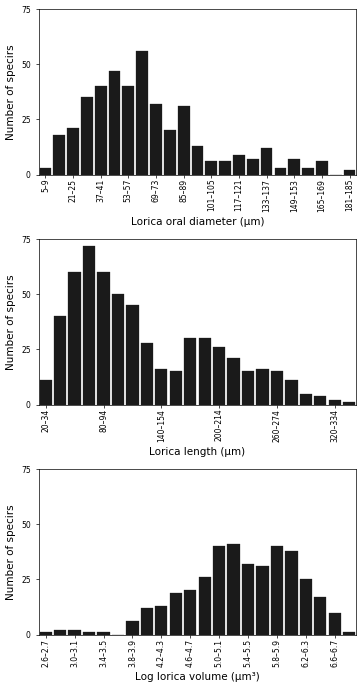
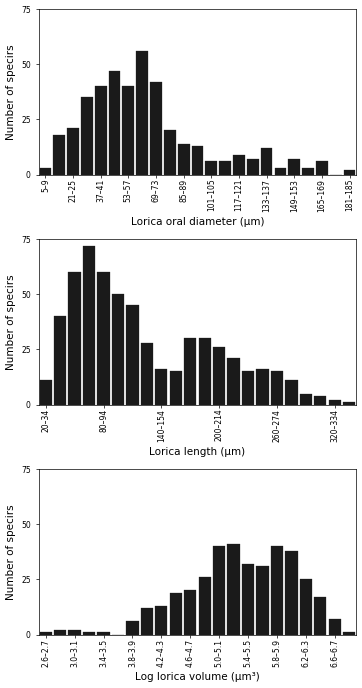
69–73: 32 -> 42
85–89: 31 -> 14
6.6–6.7: 10 -> 7
